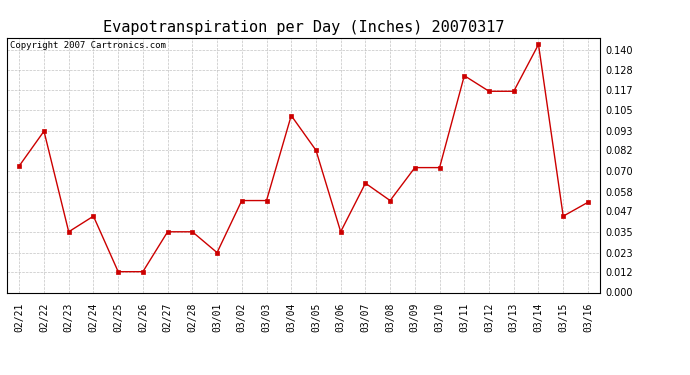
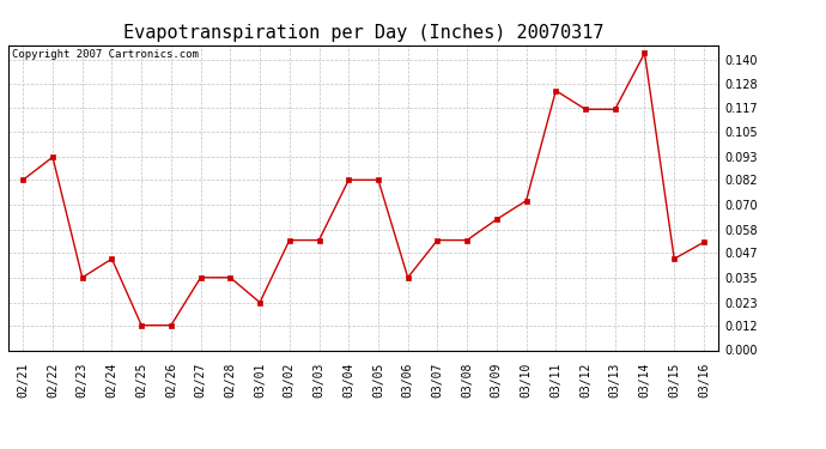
02/21: 0.073 -> 0.082
03/04: 0.102 -> 0.082
03/07: 0.063 -> 0.053
03/09: 0.072 -> 0.063
